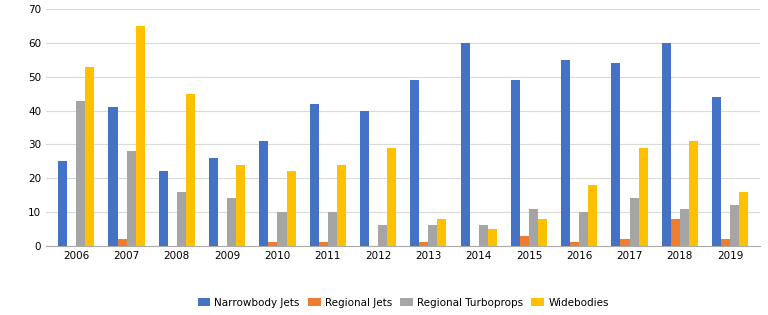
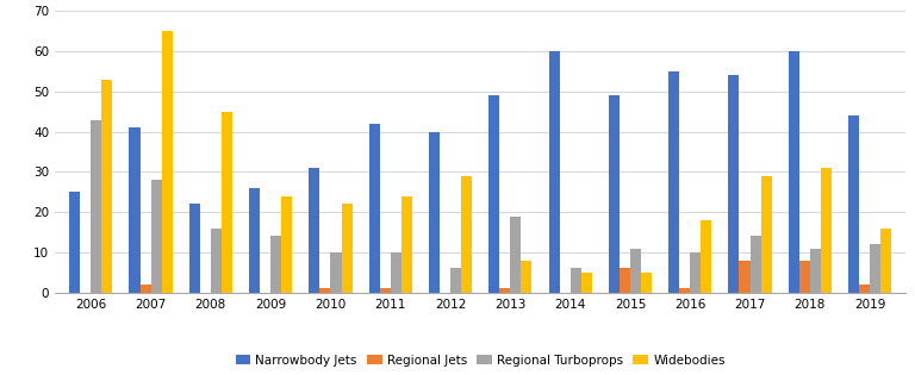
Regional Turboprops/2013: 6 -> 19
Regional Jets/2015: 3 -> 6
Widebodies/2015: 8 -> 5
Regional Jets/2017: 2 -> 8
